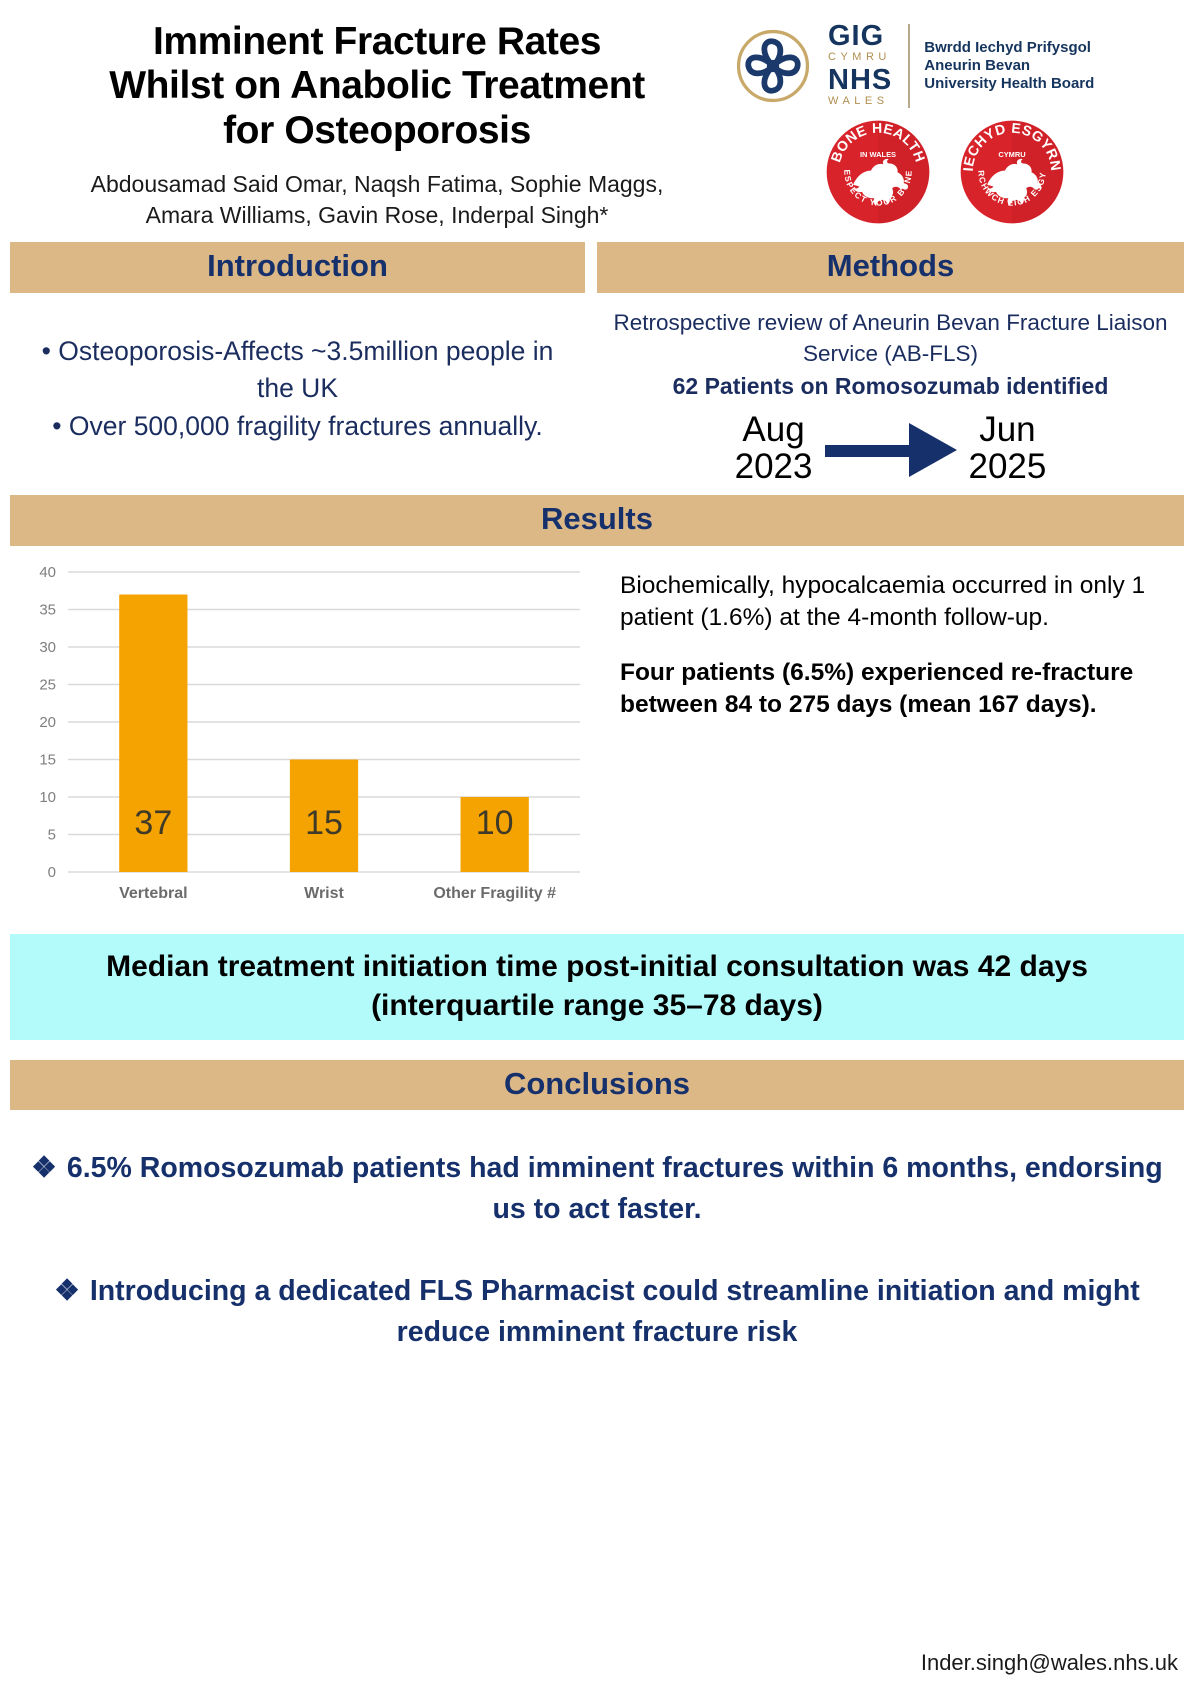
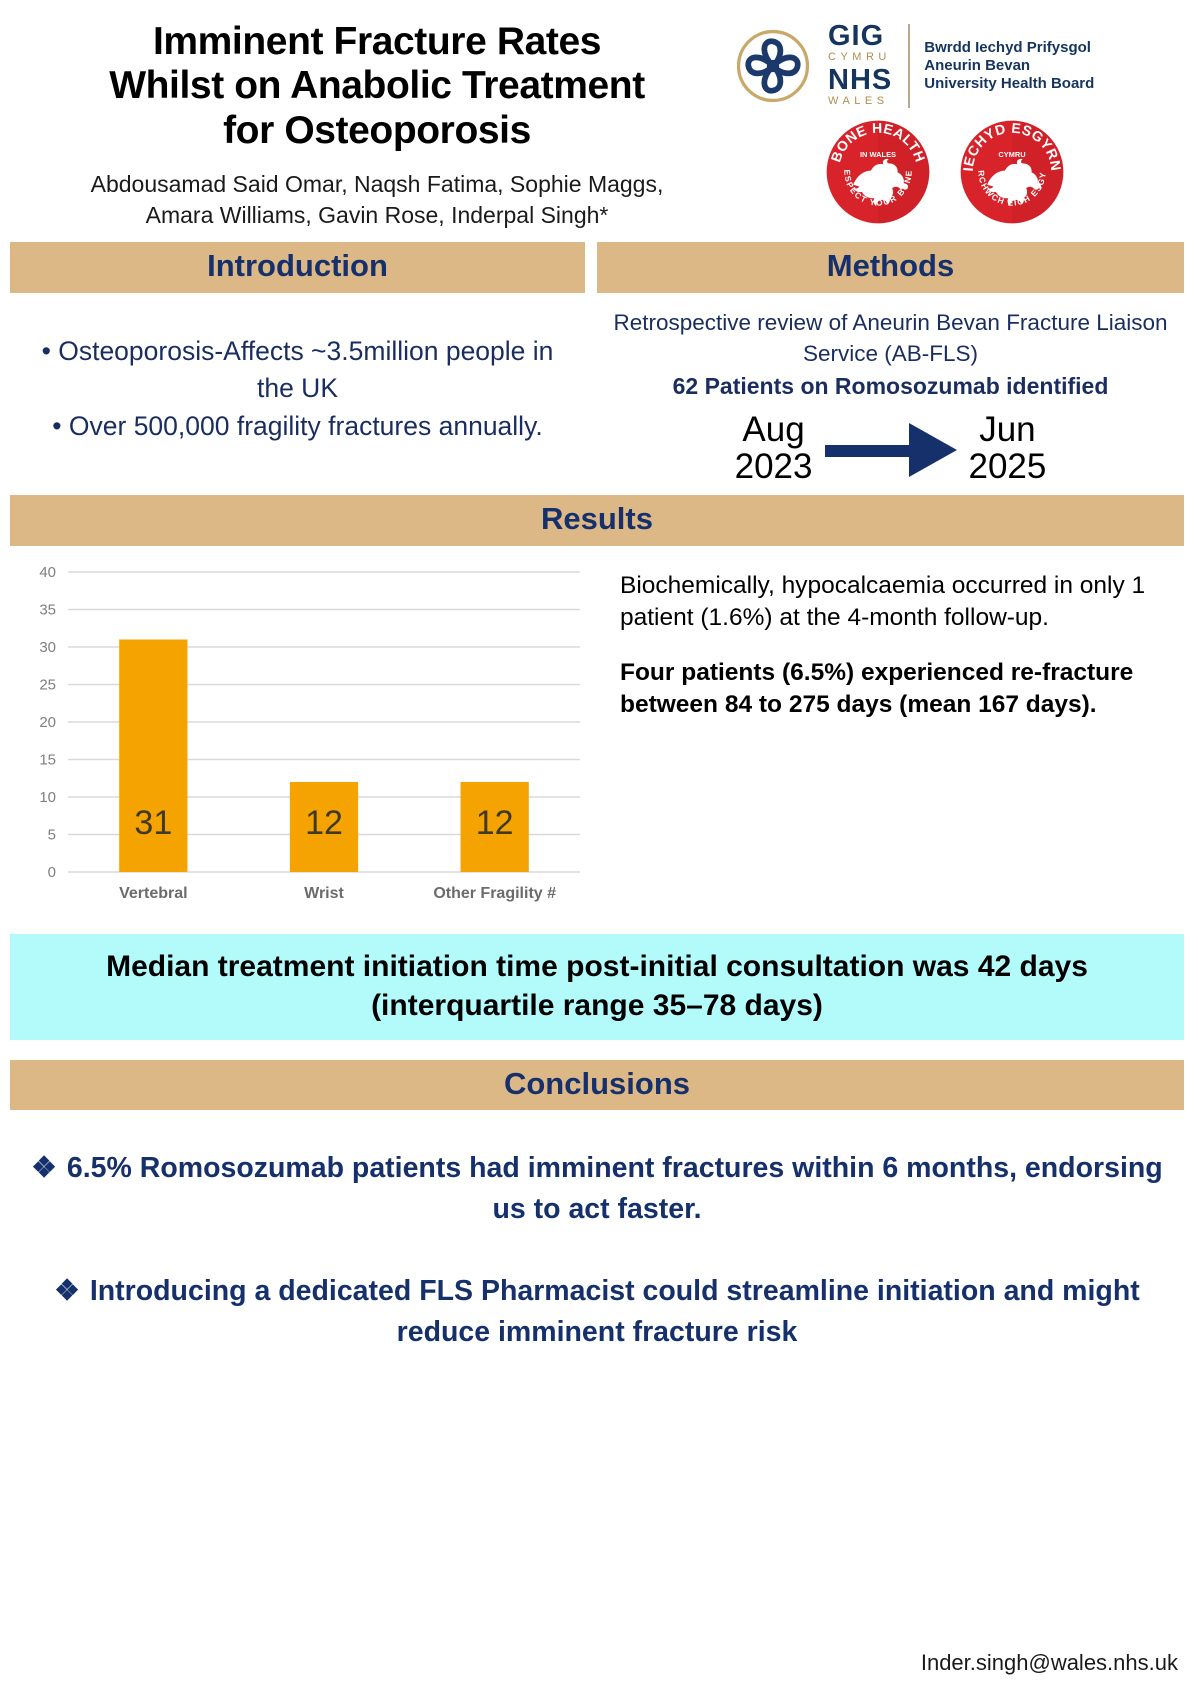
Vertebral: 37 -> 31
Wrist: 15 -> 12
Other Fragility #: 10 -> 12
